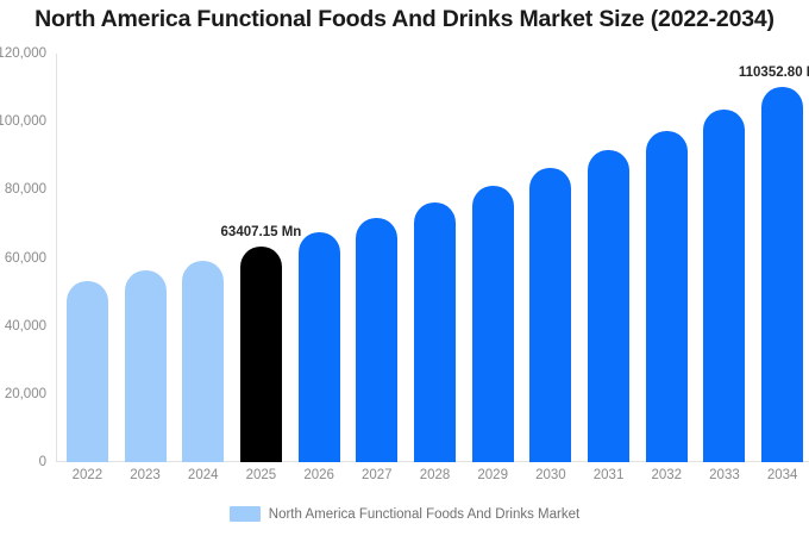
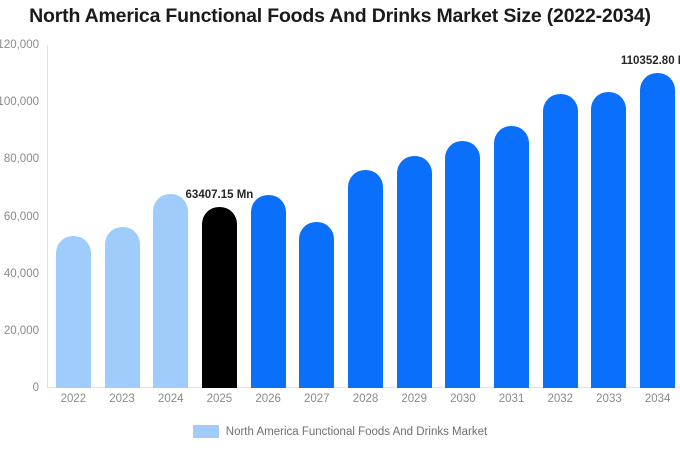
2024: 59000 -> 68000
2027: 72000 -> 58000
2032: 97000 -> 103000
